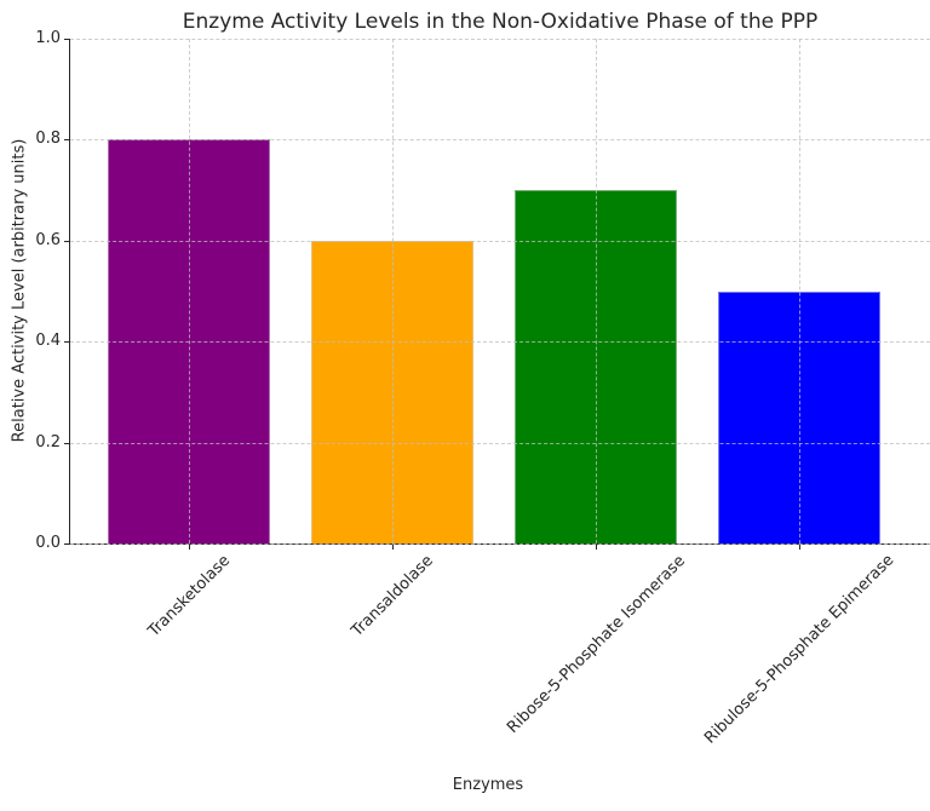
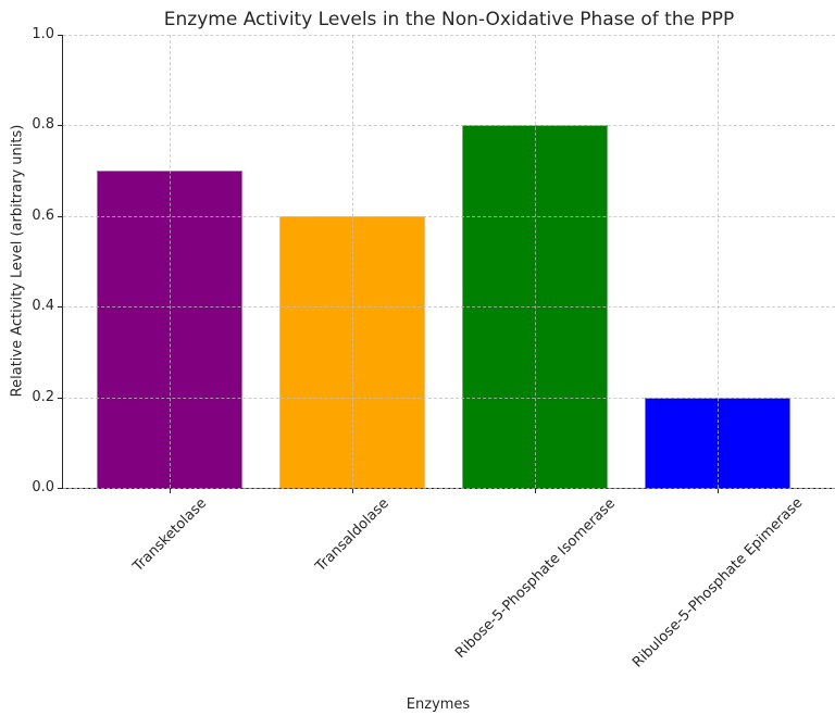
Transketolase: 0.8 -> 0.7
Ribose-5-Phosphate Isomerase: 0.7 -> 0.8
Ribulose-5-Phosphate Epimerase: 0.5 -> 0.2
